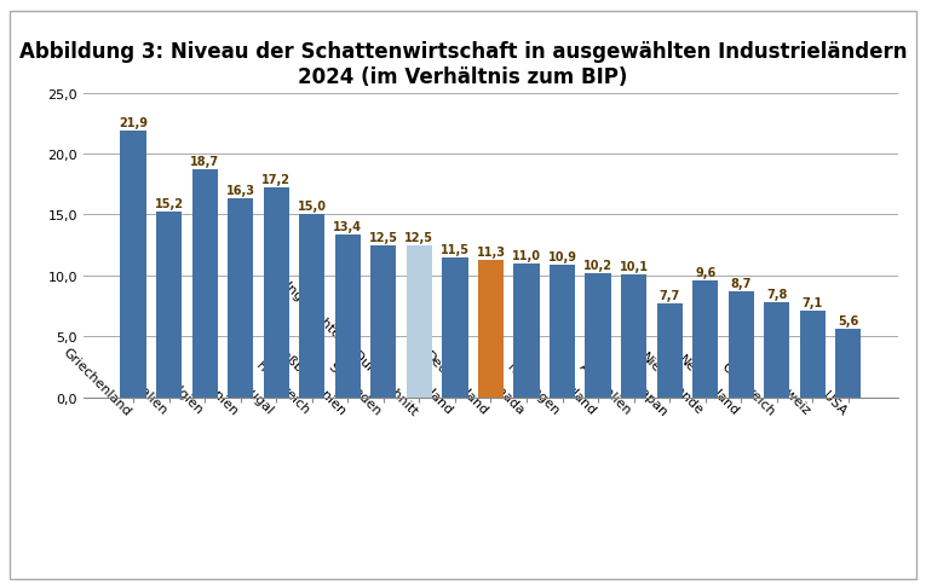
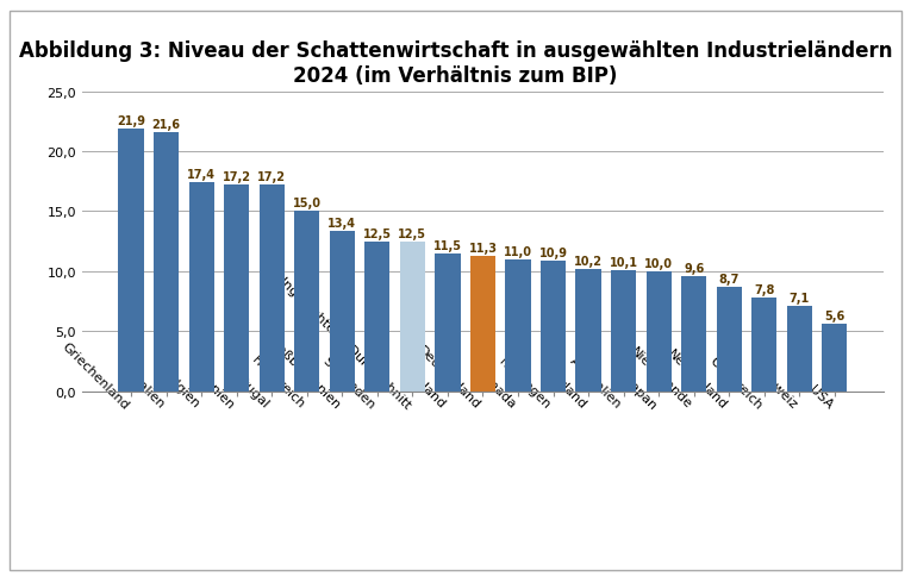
Italien: 15,2 -> 21,6
Belgien: 18,7 -> 17,4
Spanien: 16,3 -> 17,2
Japan: 7,7 -> 10,0
